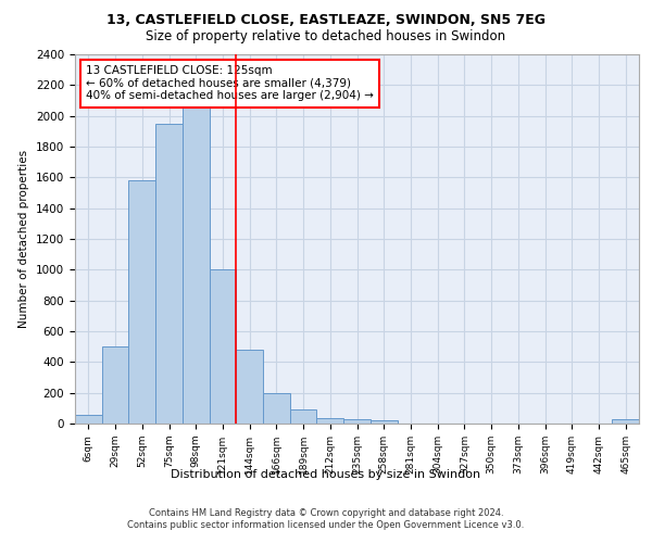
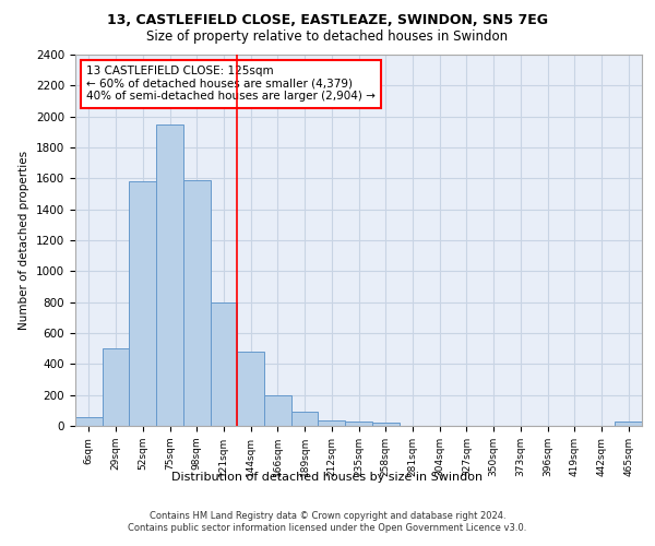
98sqm: 2070 -> 1590
121sqm: 1000 -> 800
